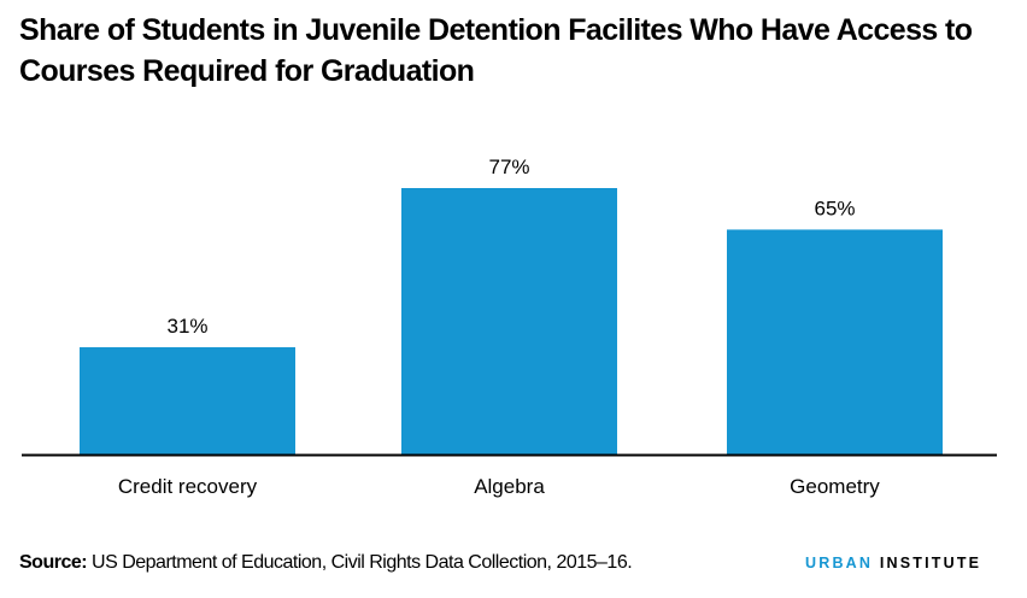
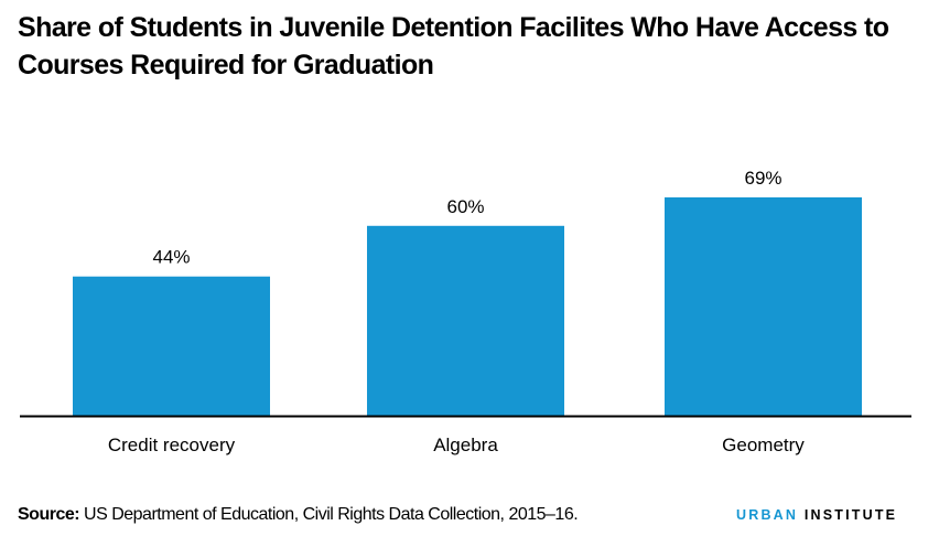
Credit recovery: 31% -> 44%
Algebra: 77% -> 60%
Geometry: 65% -> 69%
